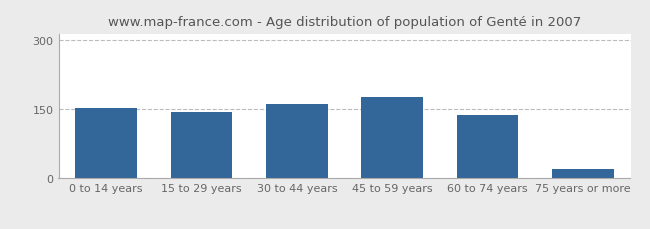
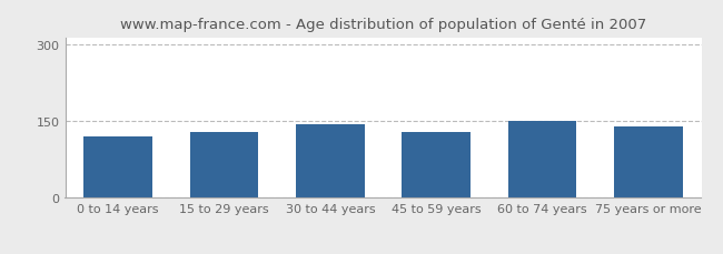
0 to 14 years: 153 -> 120
15 to 29 years: 144 -> 130
30 to 44 years: 162 -> 145
45 to 59 years: 178 -> 130
60 to 74 years: 137 -> 150
75 years or more: 21 -> 140
